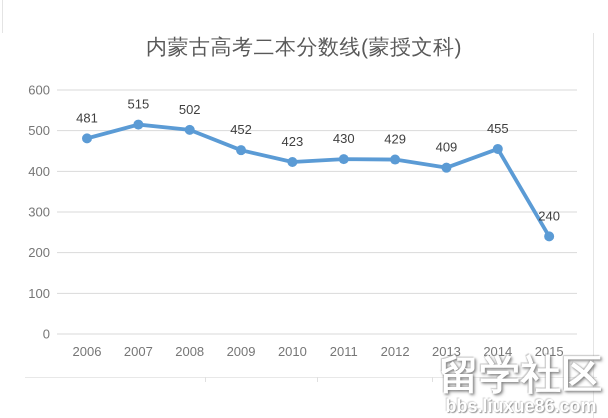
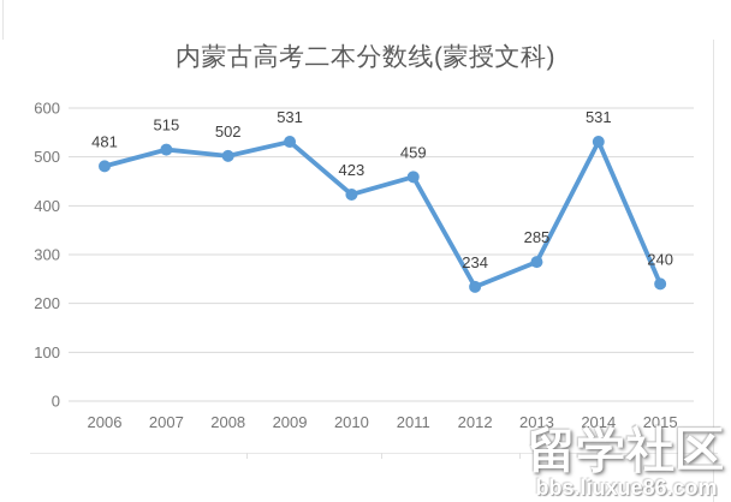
2009: 452 -> 531
2011: 430 -> 459
2012: 429 -> 234
2013: 409 -> 285
2014: 455 -> 531
